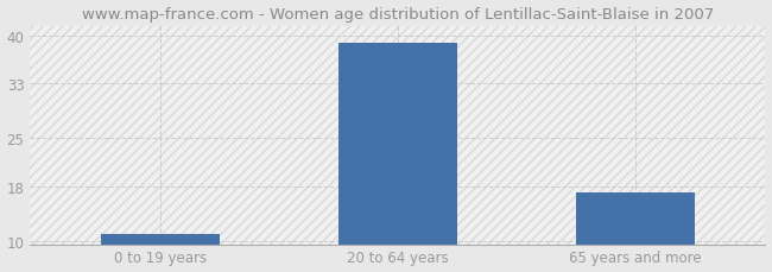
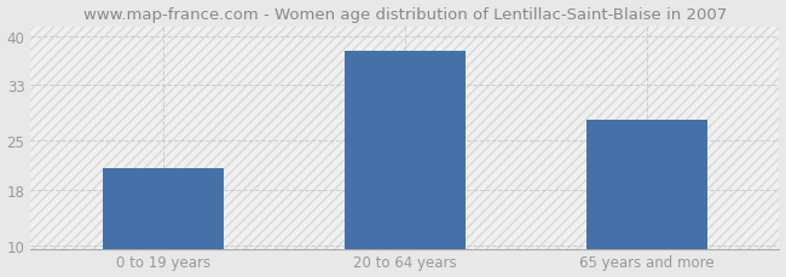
0 to 19 years: 11 -> 21
20 to 64 years: 39 -> 38
65 years and more: 17 -> 28
